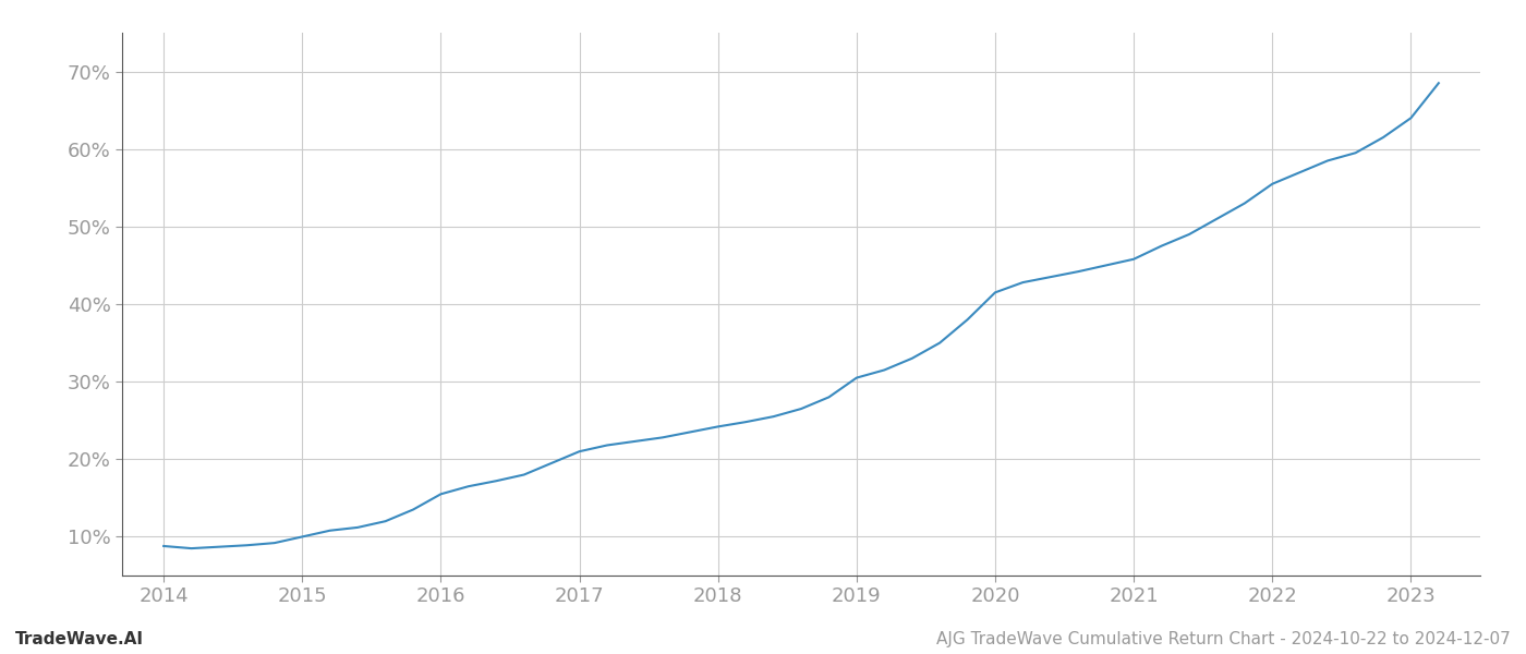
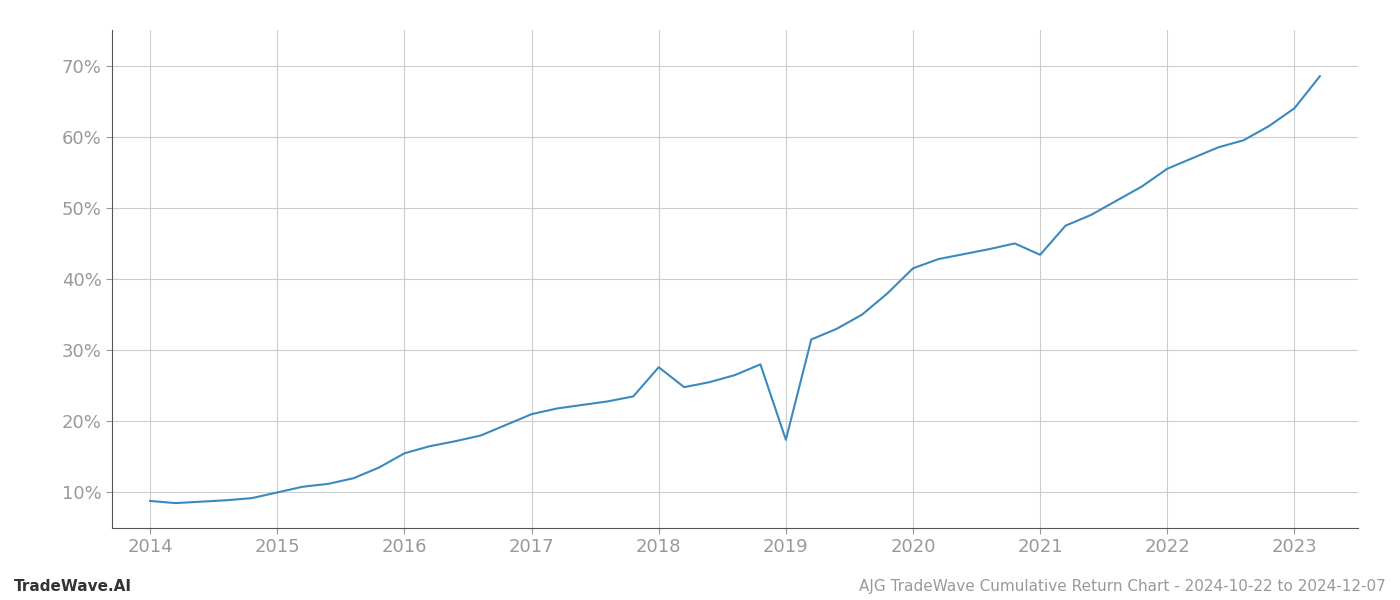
2018: 24.2% -> 27.6%
2019: 30.5% -> 17.4%
2021: 45.8% -> 43.4%
